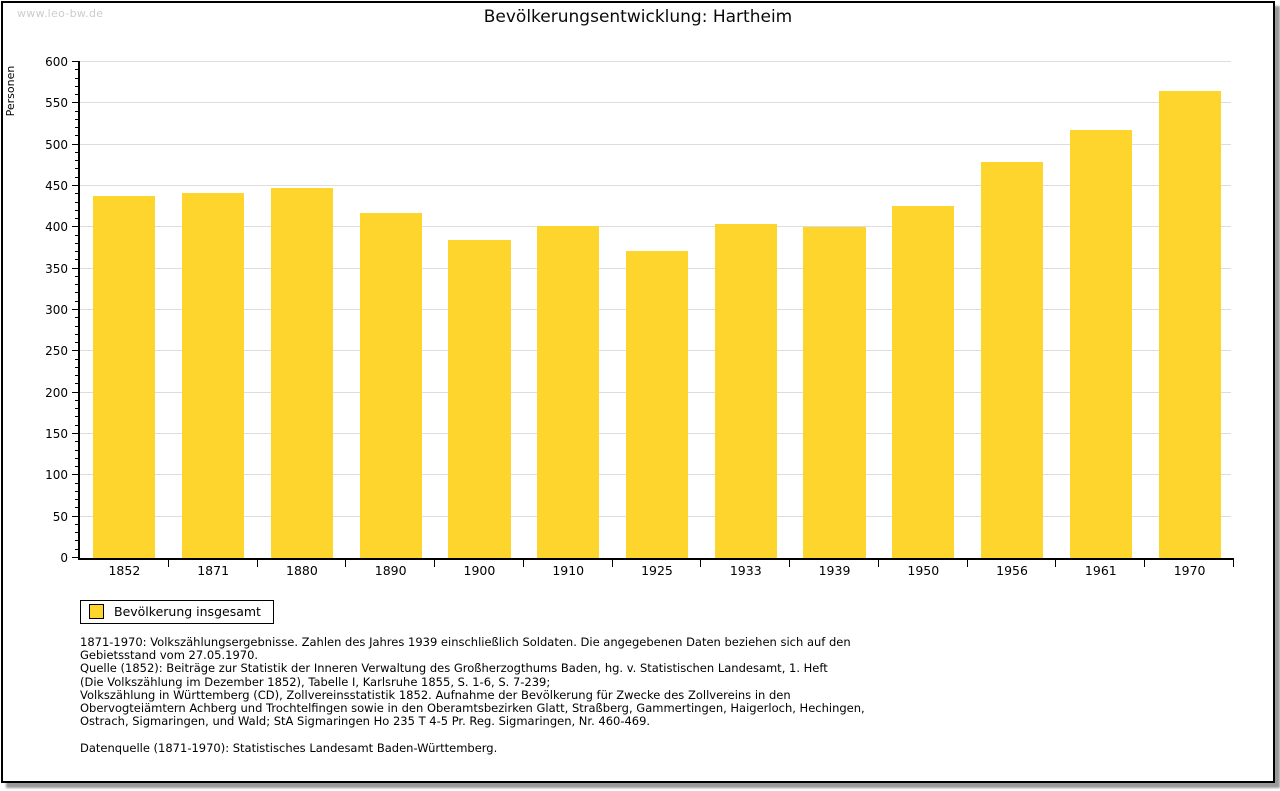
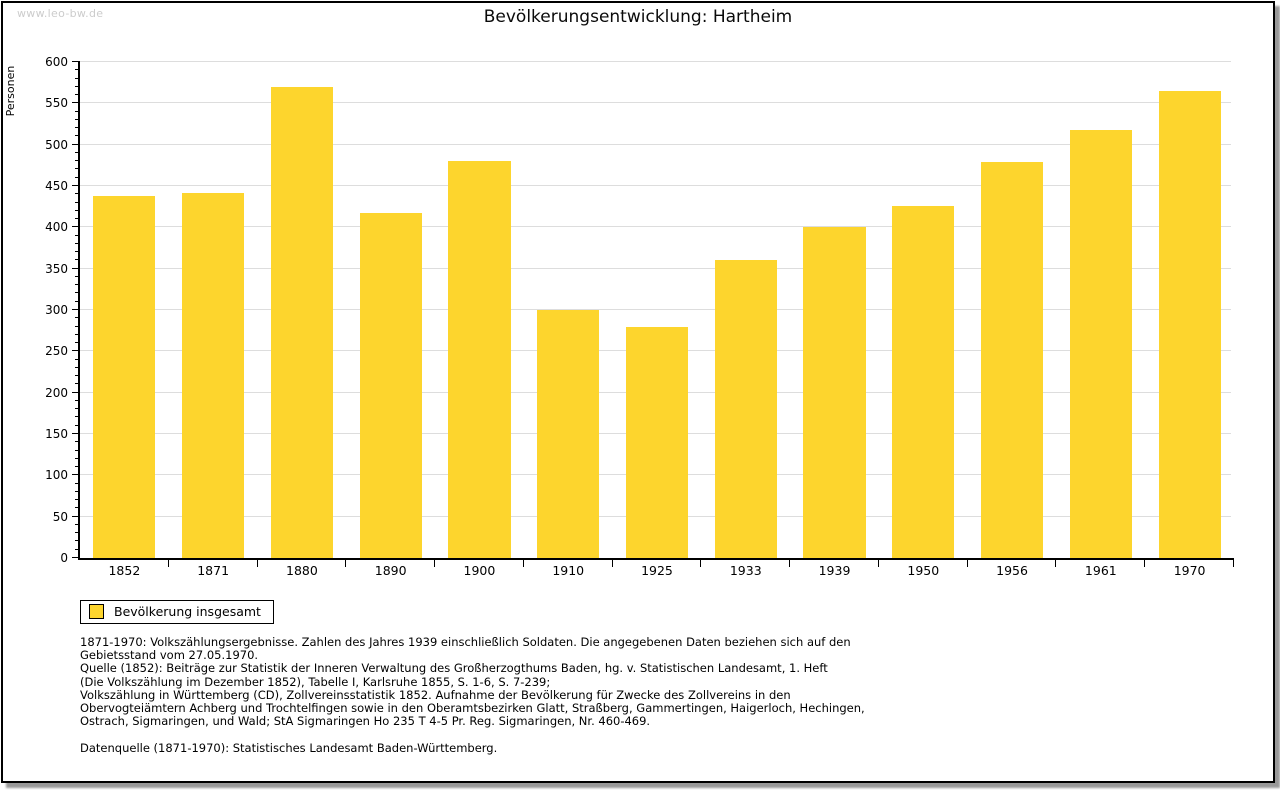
1880: 450 -> 570
1900: 380 -> 480
1910: 400 -> 300
1925: 370 -> 280
1933: 400 -> 360
